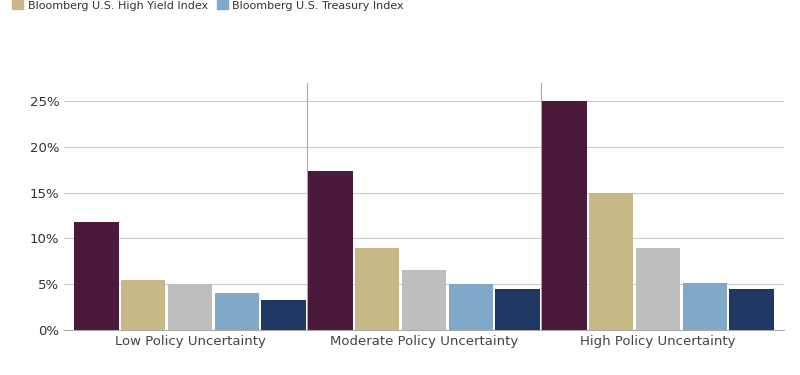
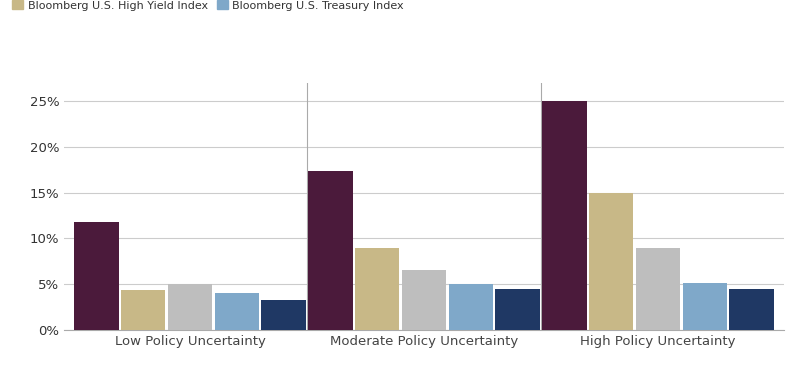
Bloomberg U.S. High Yield Index/Low Policy Uncertainty: 5.5% -> 4.4%
